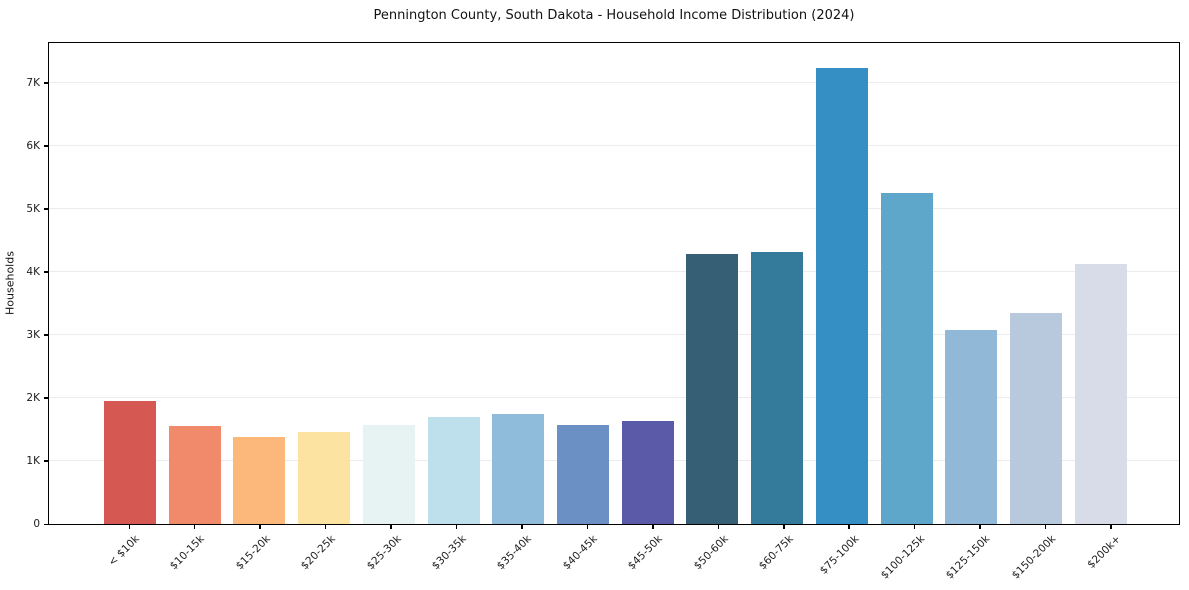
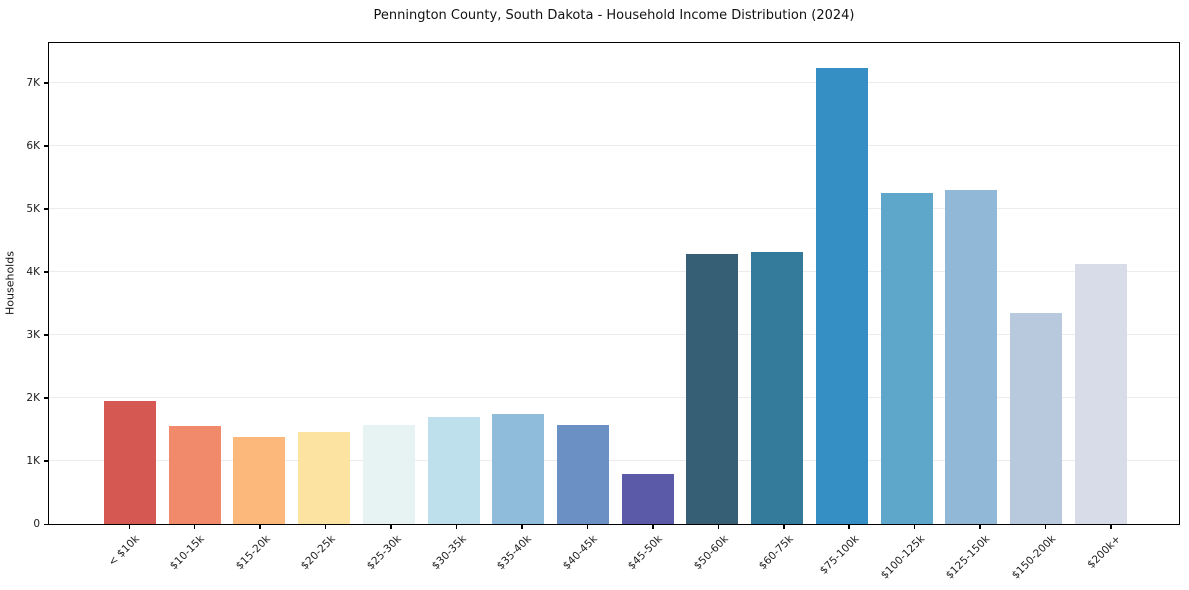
$45-50k: 1.6K -> 0.8K
$125-150k: 3.1K -> 5.3K
